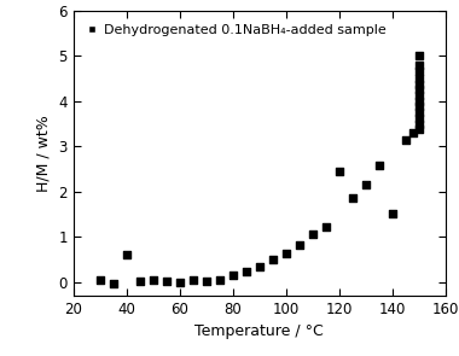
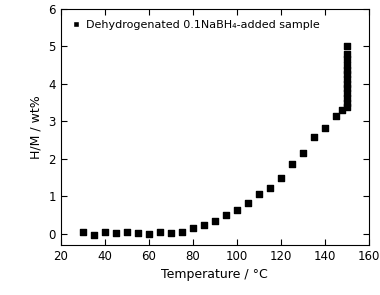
40: 0.60 -> 0.05
120: 2.45 -> 1.48
140: 1.50 -> 2.83
